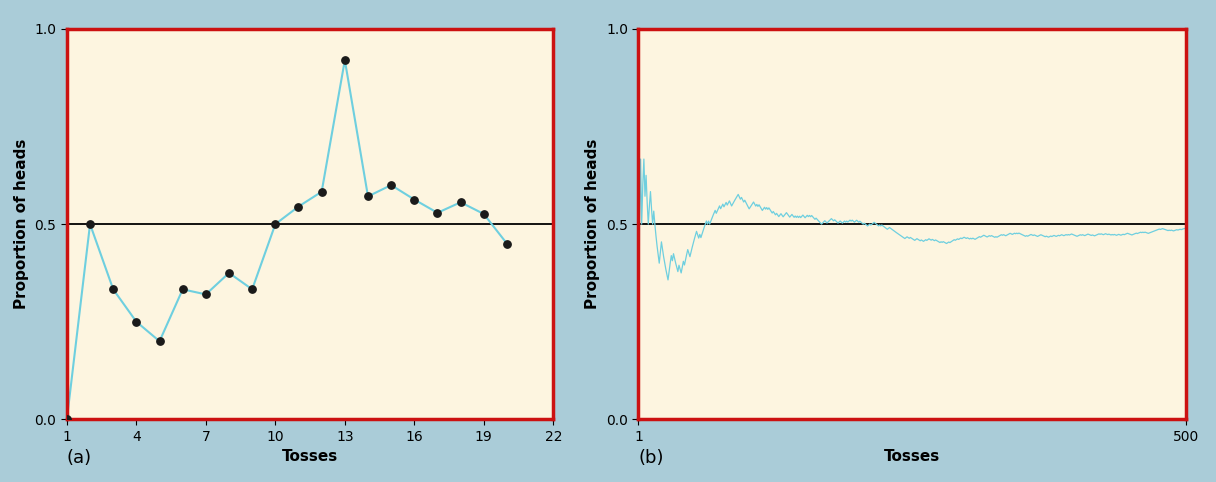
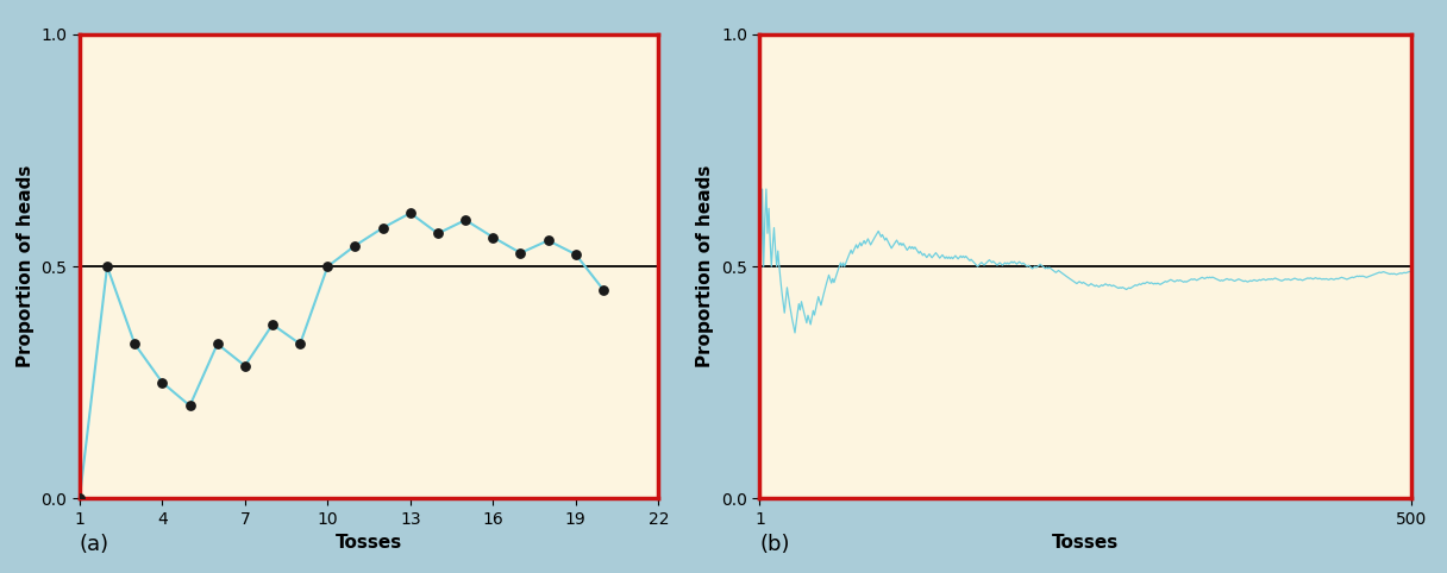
7: 0.320 -> 0.286
13: 0.920 -> 0.615
